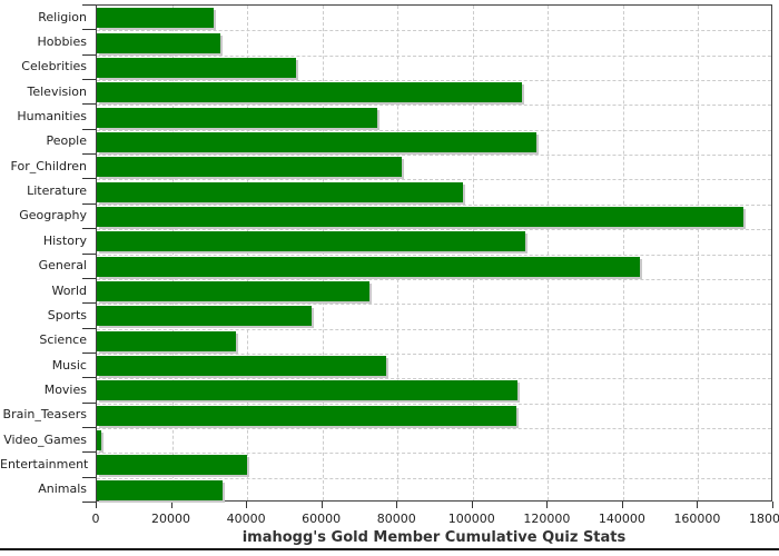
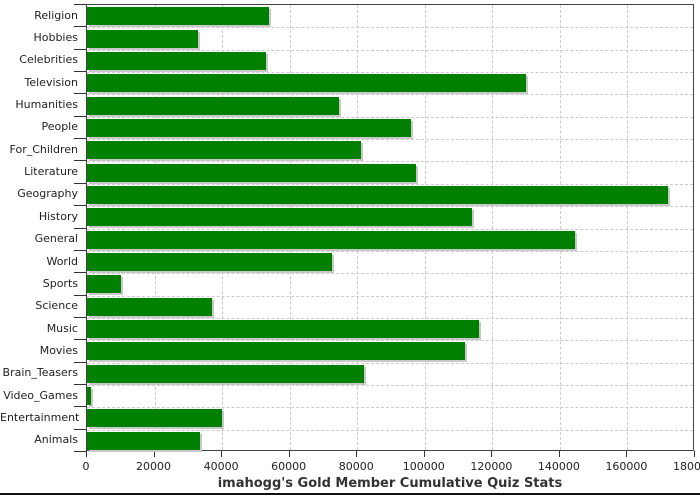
Religion: 31000 -> 54000
Television: 113000 -> 130000
People: 117000 -> 96000
Sports: 57000 -> 10000
Music: 77000 -> 116000
Brain_Teasers: 112000 -> 82000
